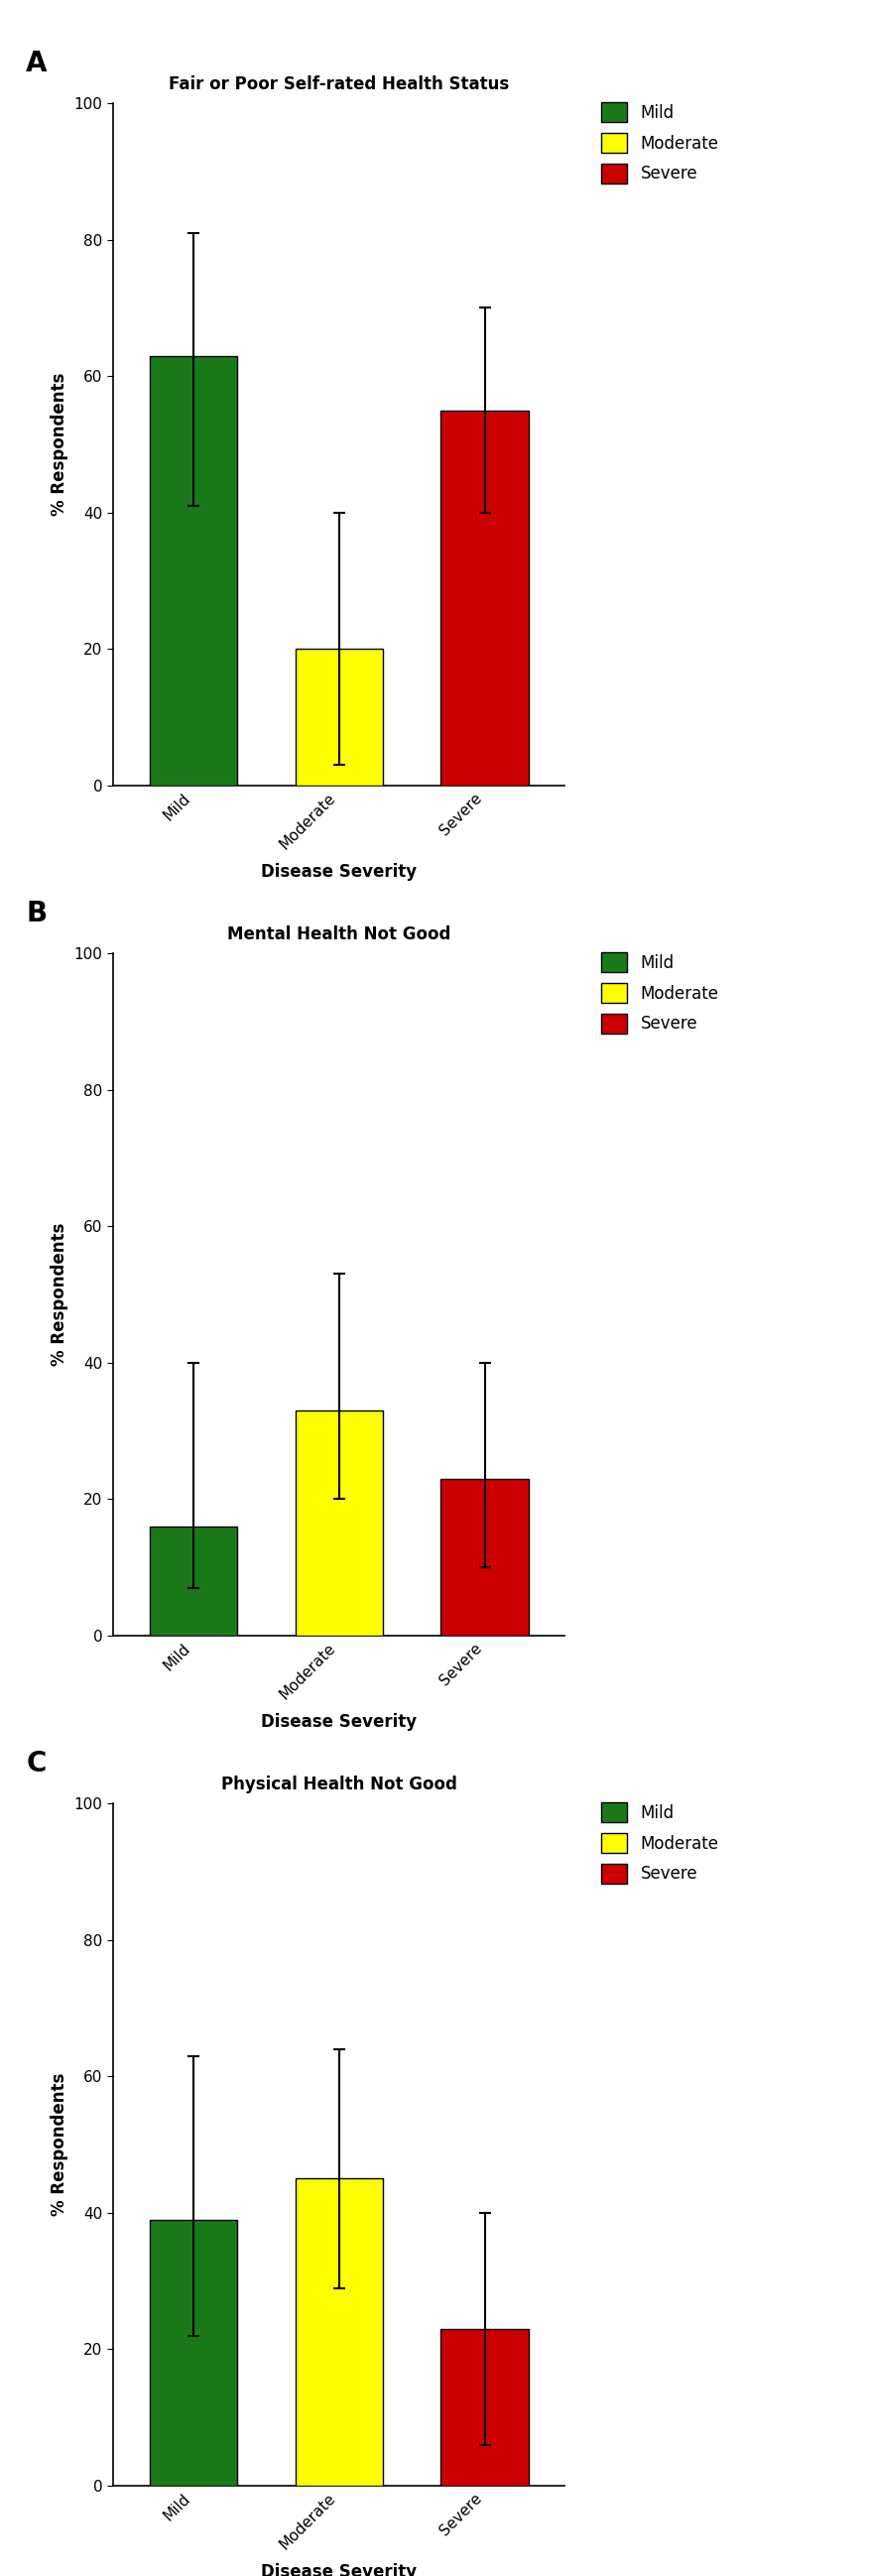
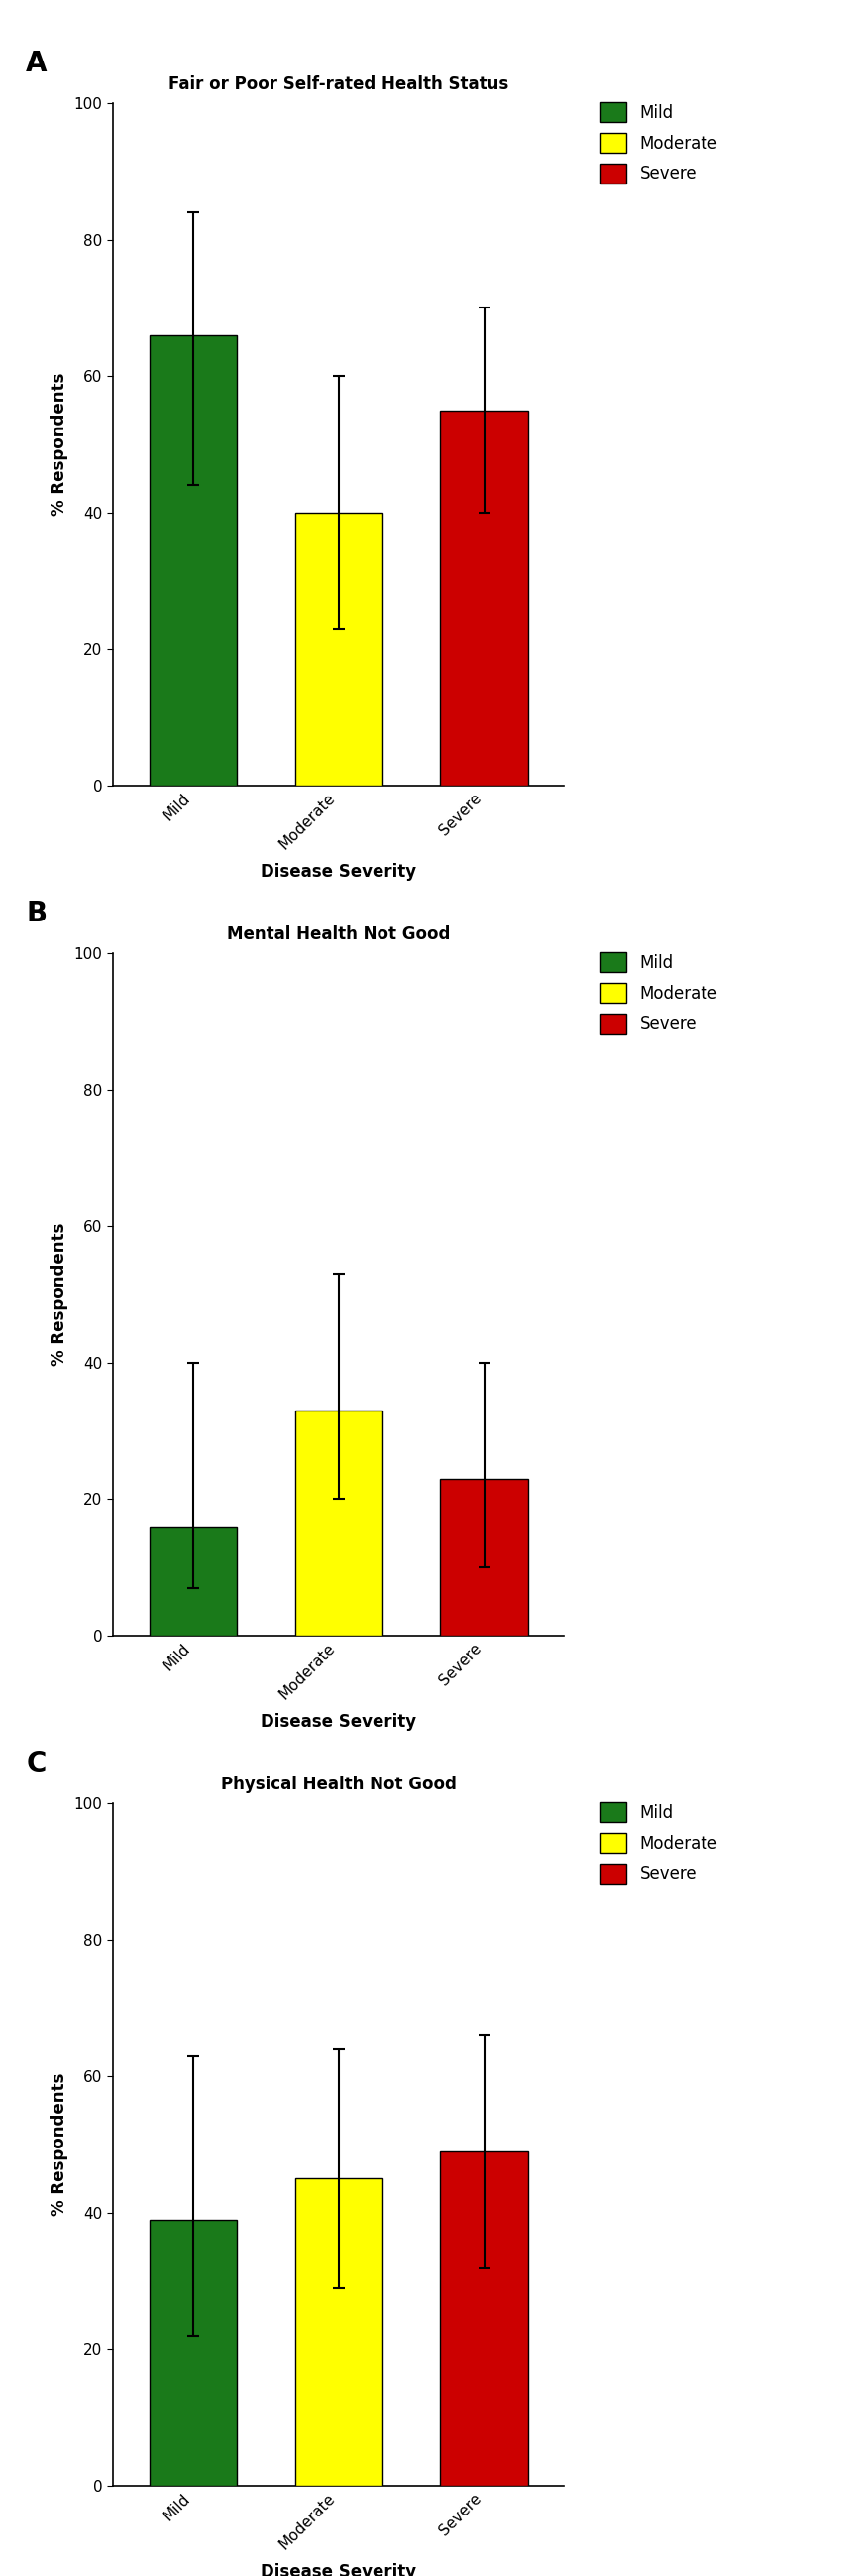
Fair or Poor Self-rated Health Status/Mild: 63 -> 66
Fair or Poor Self-rated Health Status/Moderate: 20 -> 40
Physical Health Not Good/Severe: 23 -> 49
